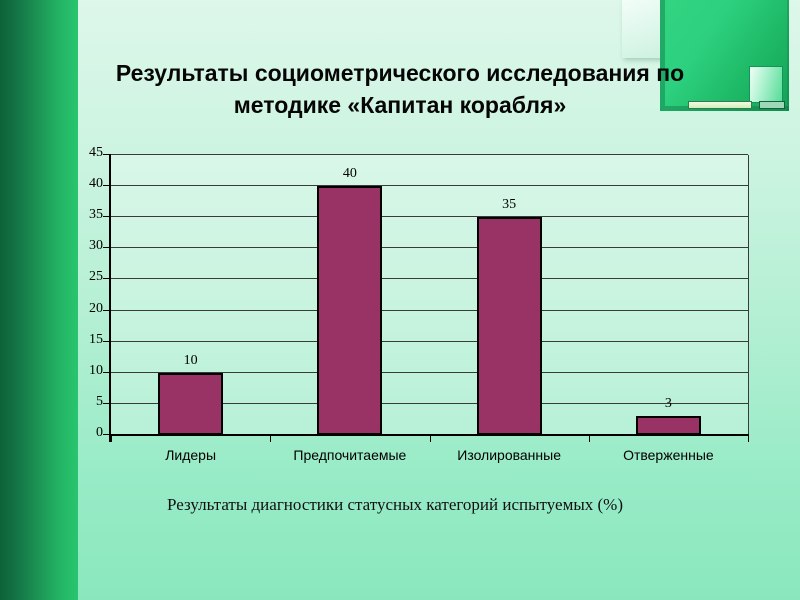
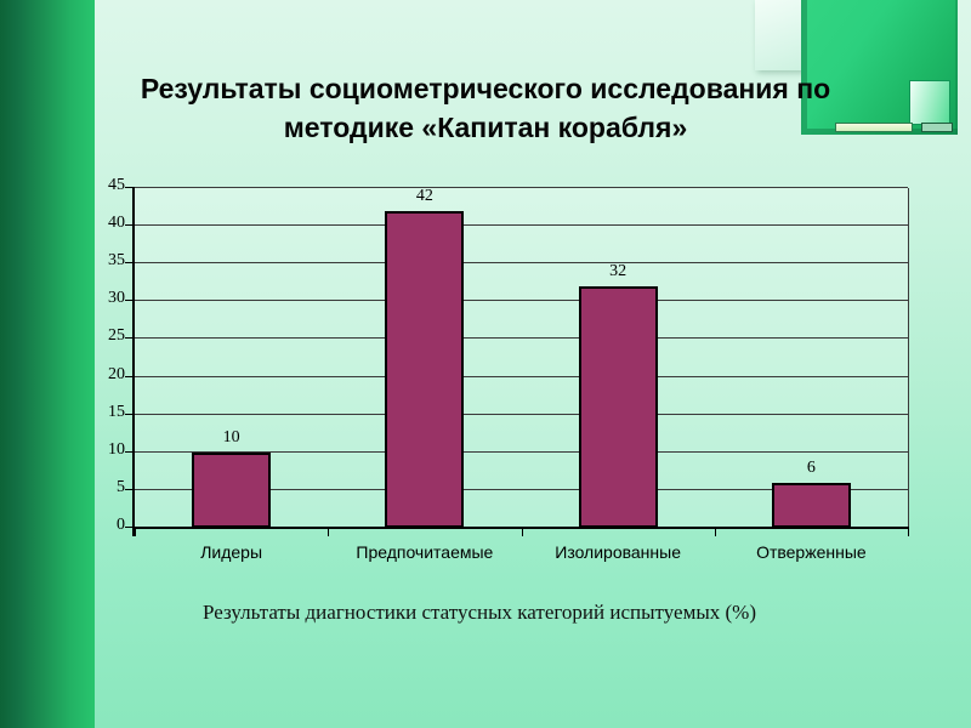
Предпочитаемые: 40 -> 42
Изолированные: 35 -> 32
Отверженные: 3 -> 6
